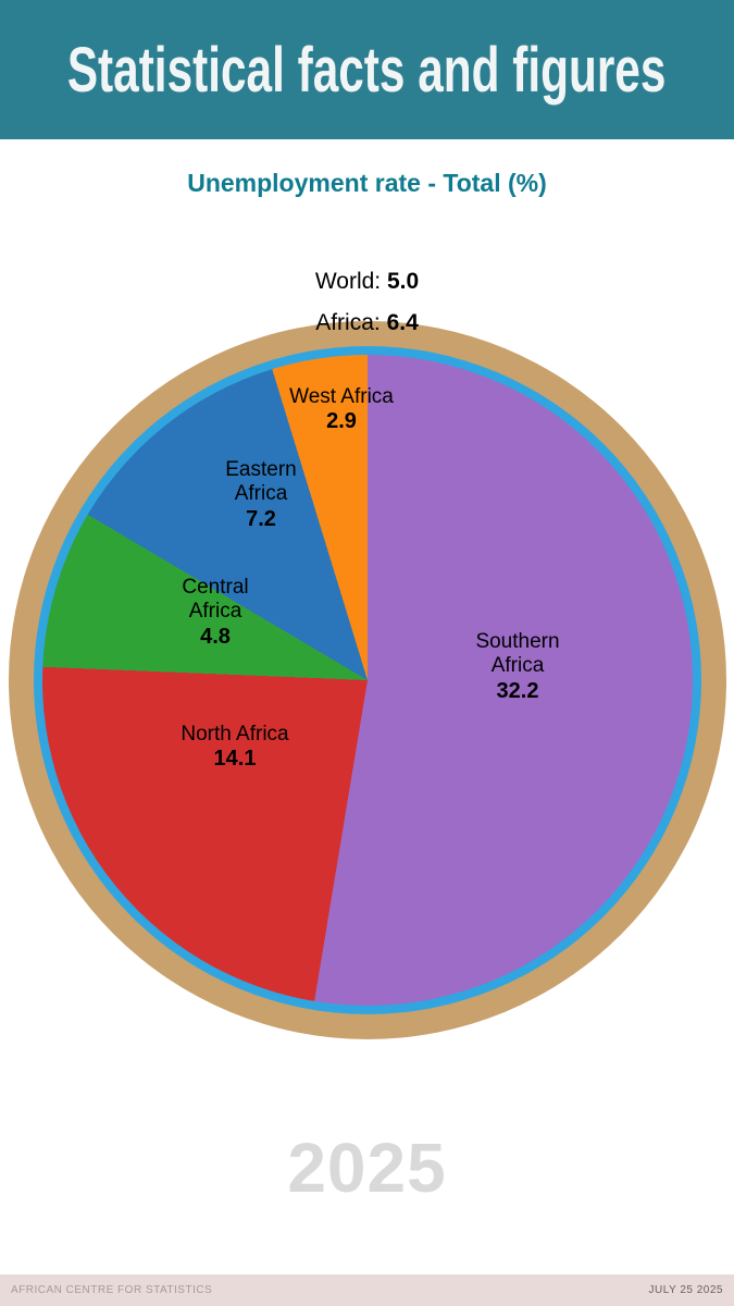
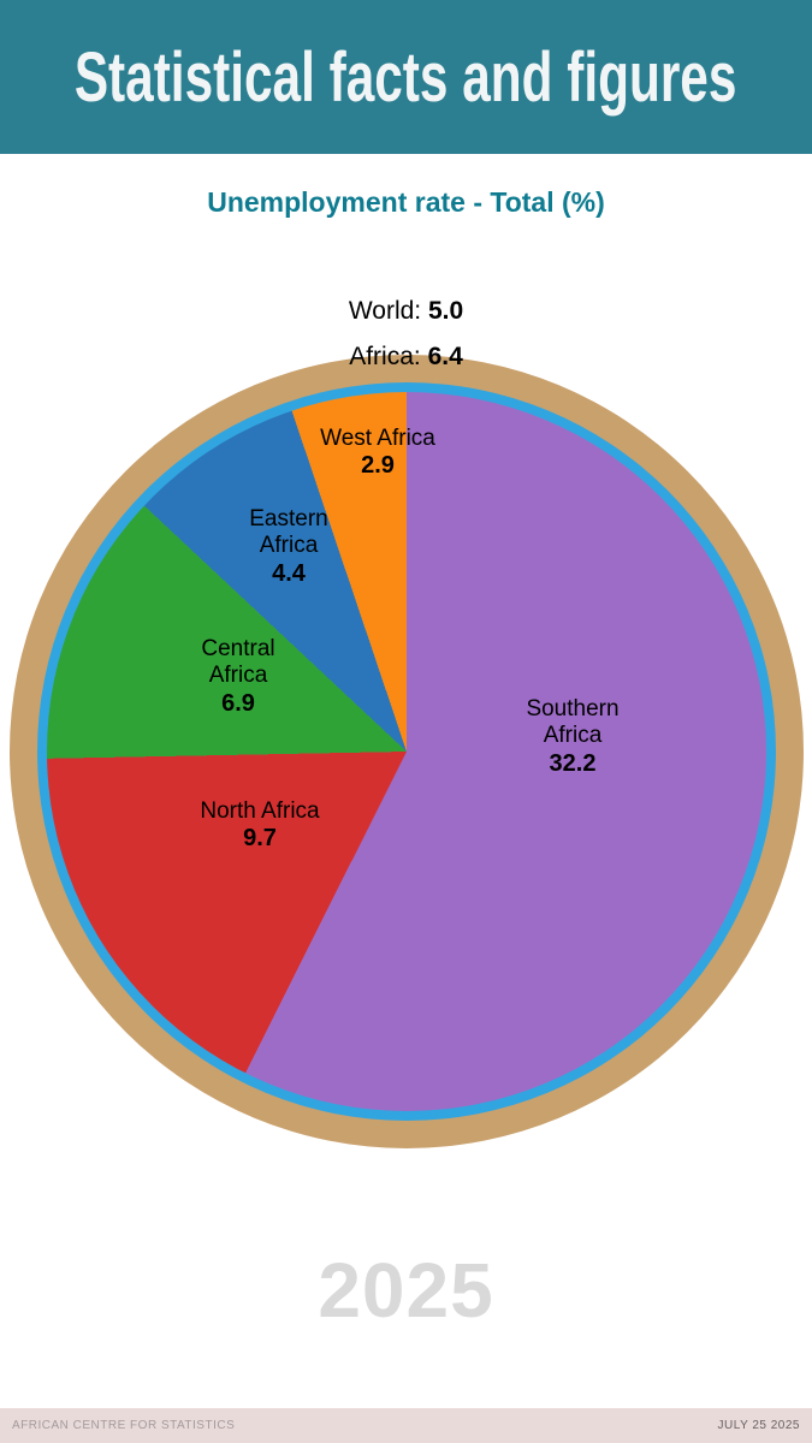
North Africa: 14.1 -> 9.7
Central Africa: 4.8 -> 6.9
Eastern Africa: 7.2 -> 4.4
